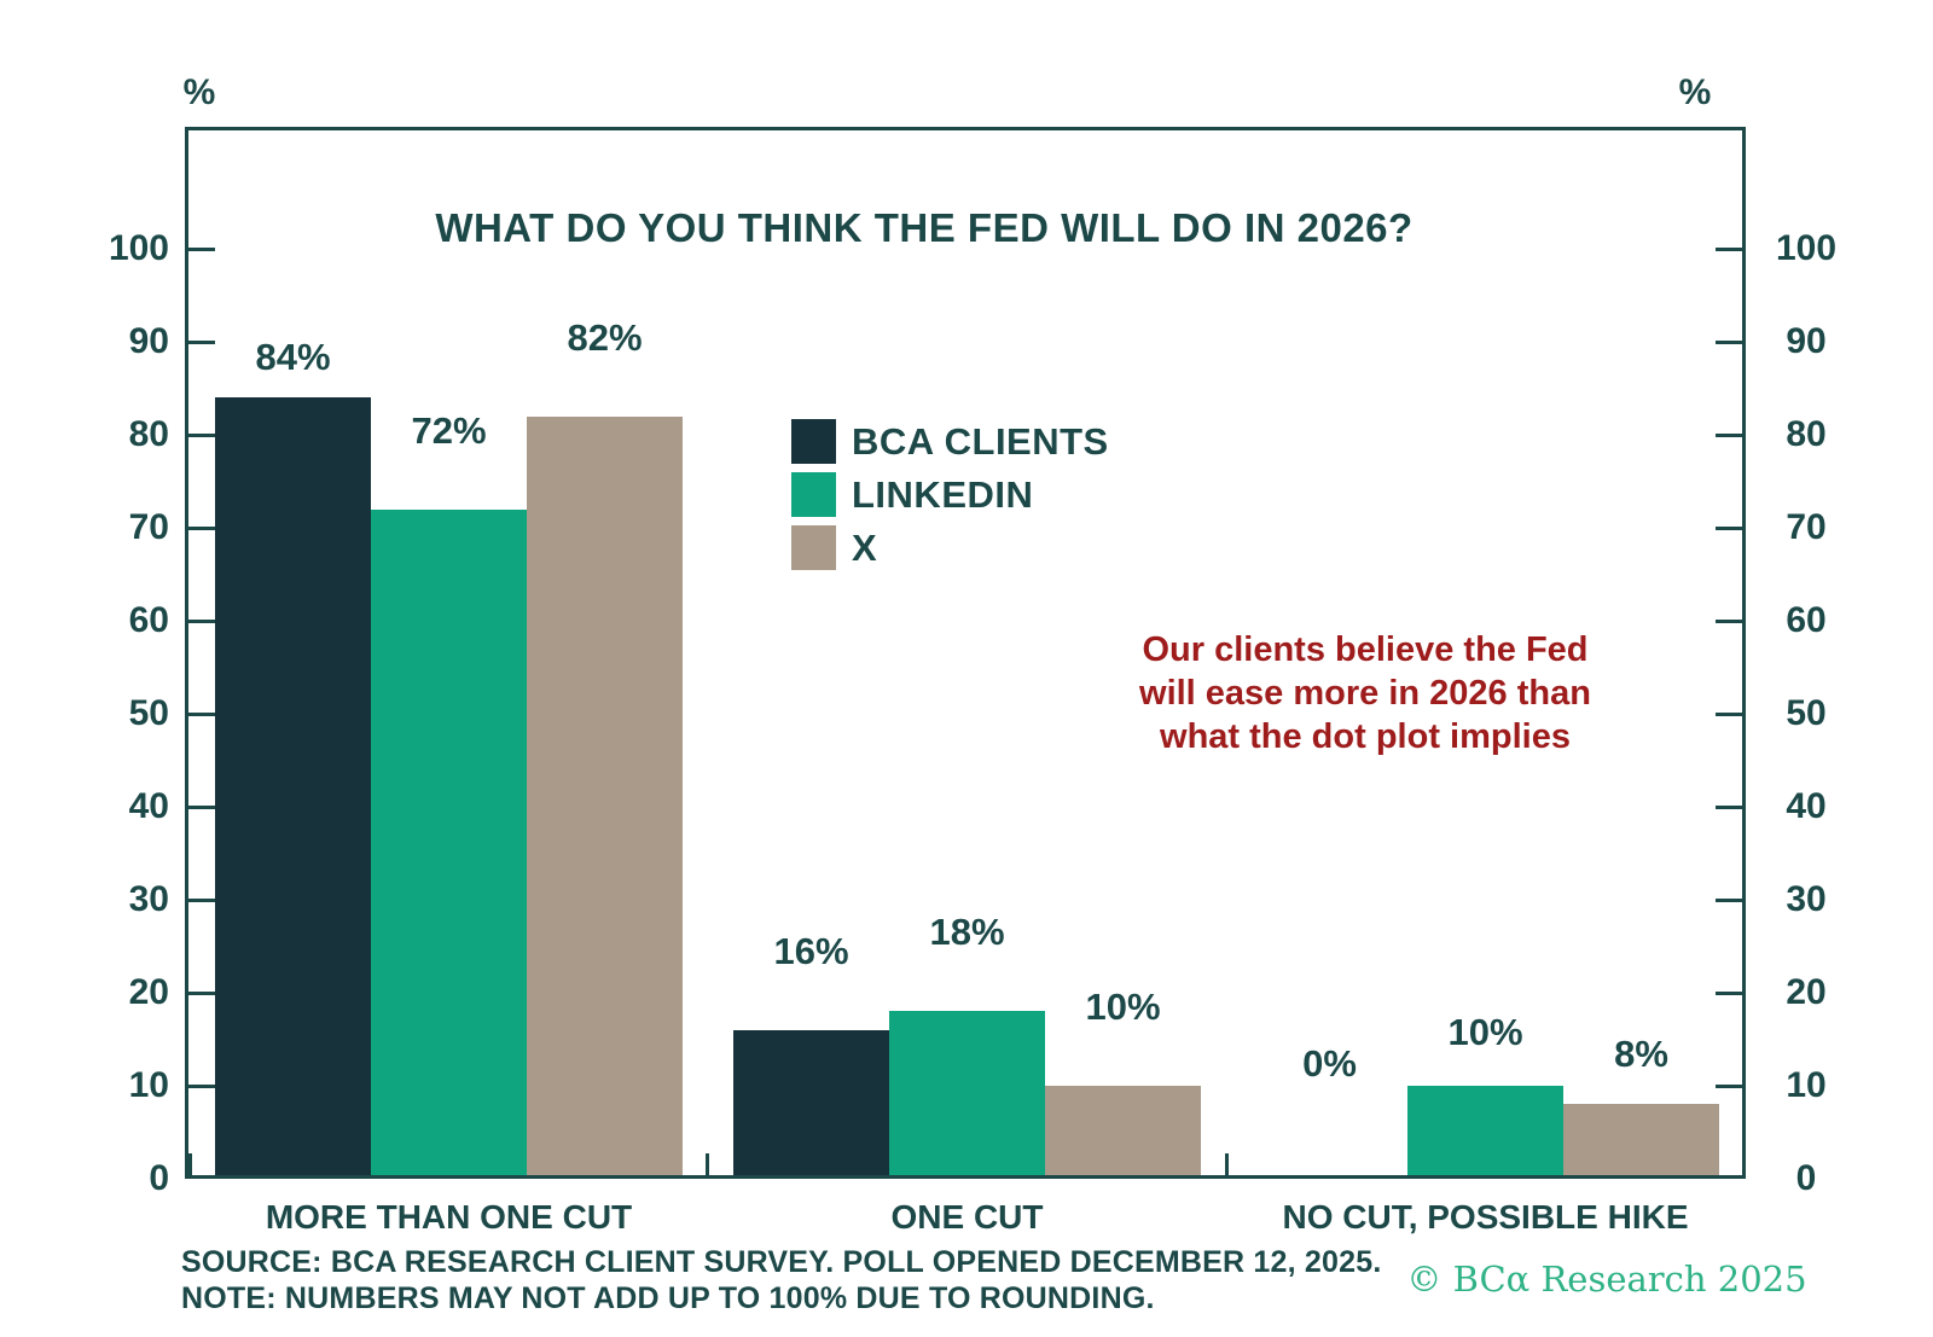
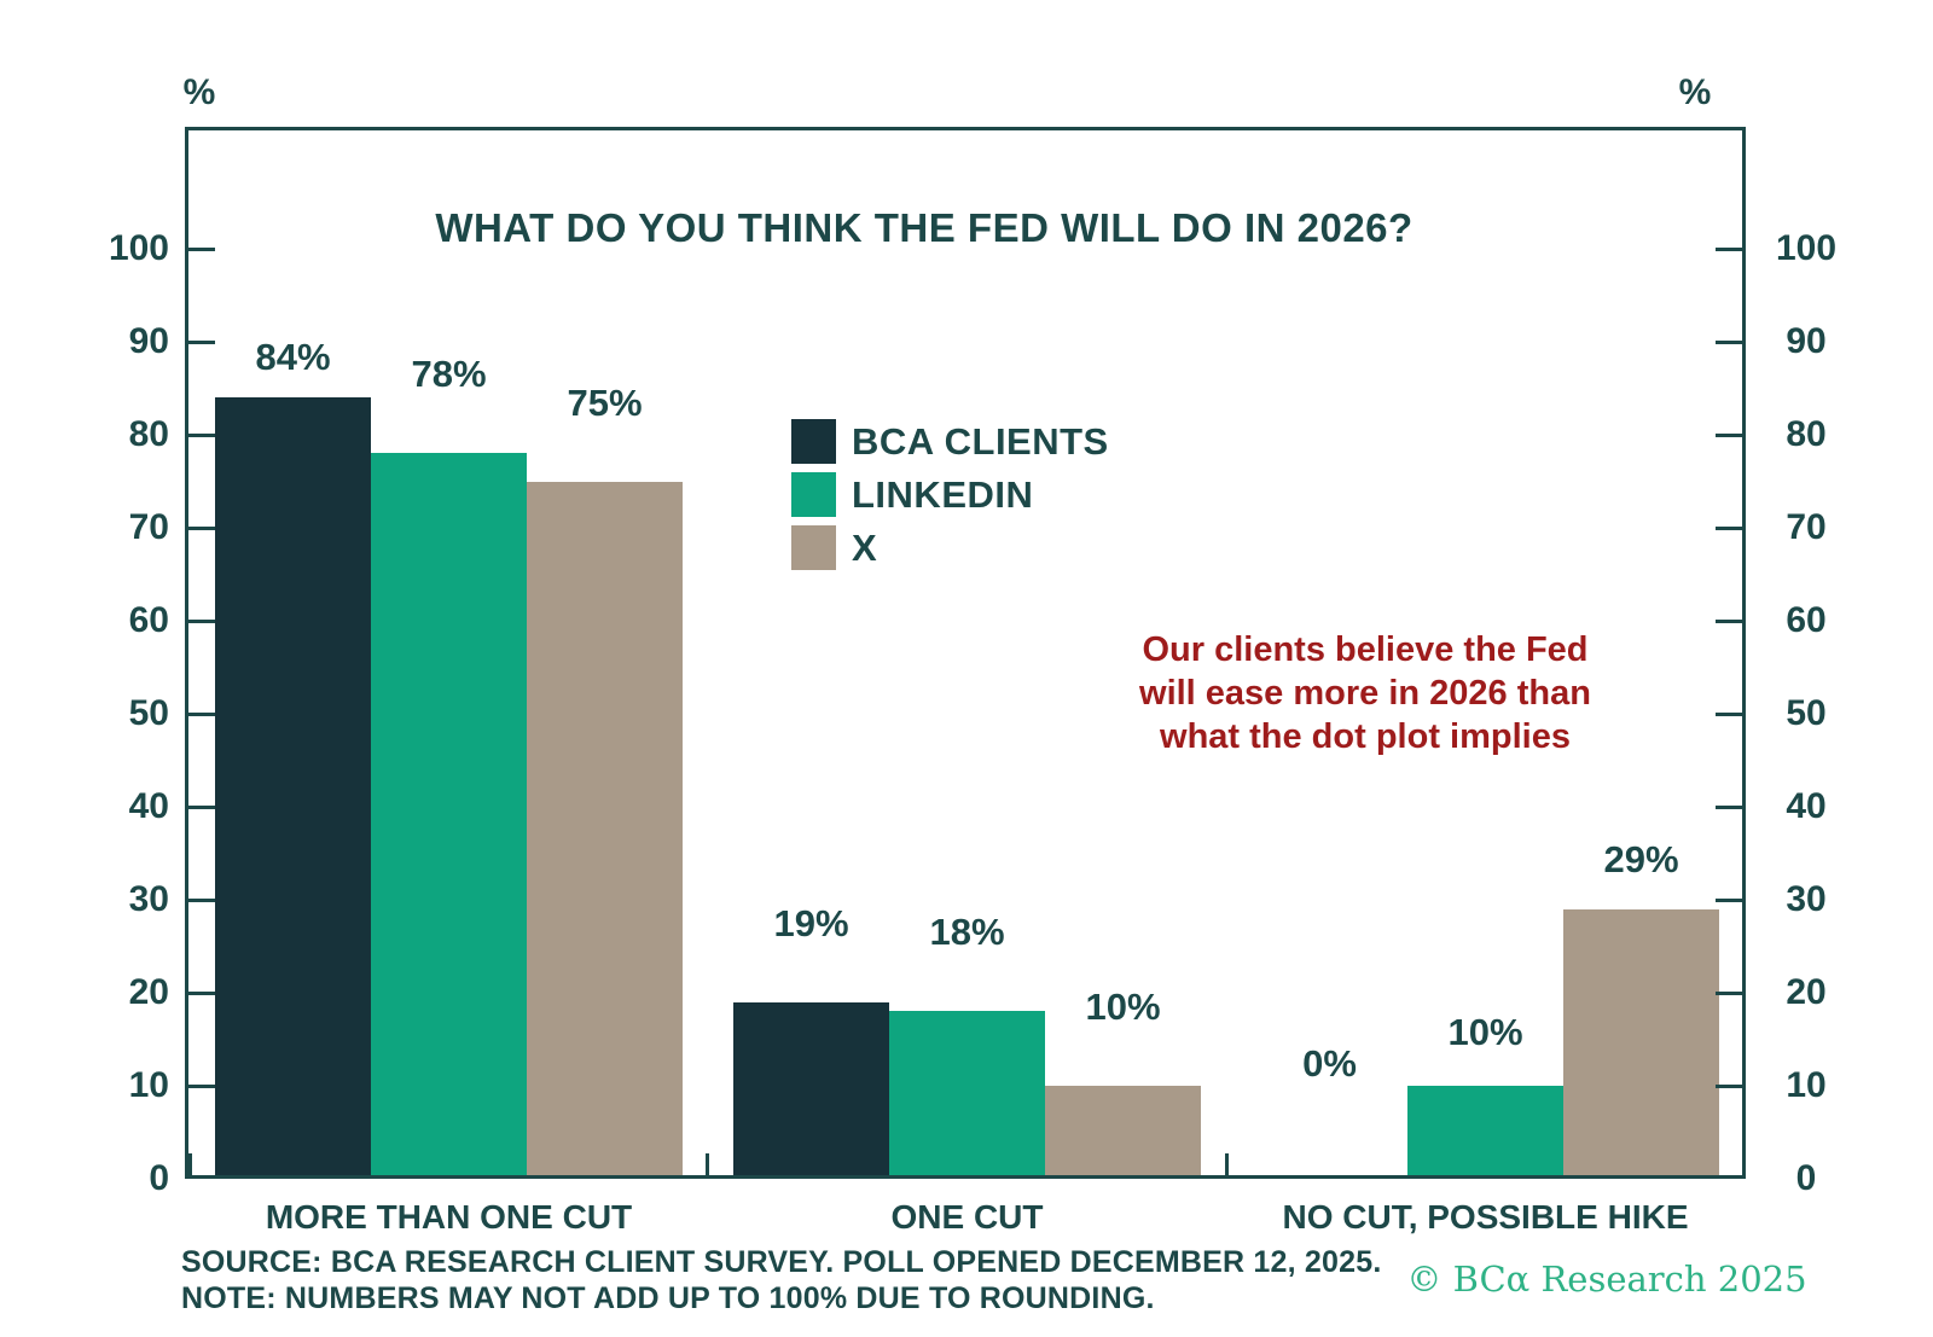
LINKEDIN/MORE THAN ONE CUT: 72% -> 78%
X/MORE THAN ONE CUT: 82% -> 75%
BCA CLIENTS/ONE CUT: 16% -> 19%
X/NO CUT, POSSIBLE HIKE: 8% -> 29%
